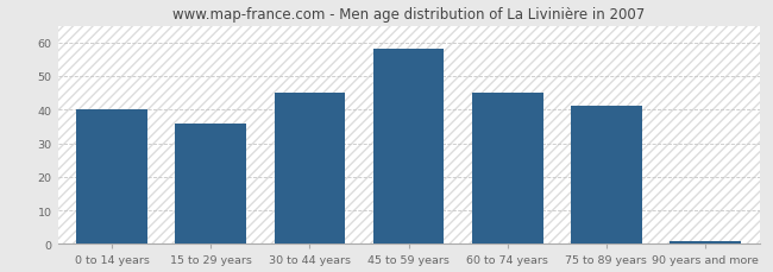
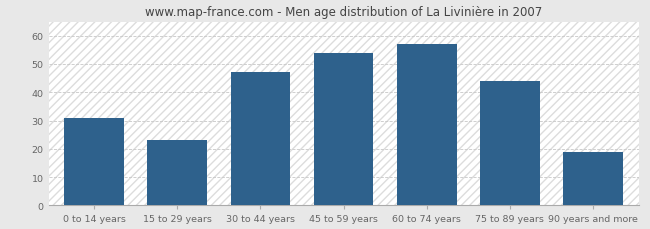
0 to 14 years: 40 -> 31
15 to 29 years: 36 -> 23
30 to 44 years: 45 -> 47
45 to 59 years: 58 -> 54
60 to 74 years: 45 -> 57
75 to 89 years: 41 -> 44
90 years and more: 1 -> 19
